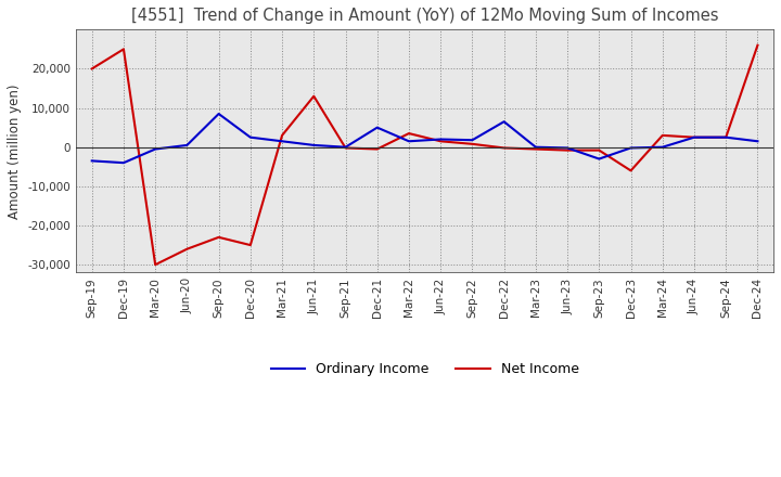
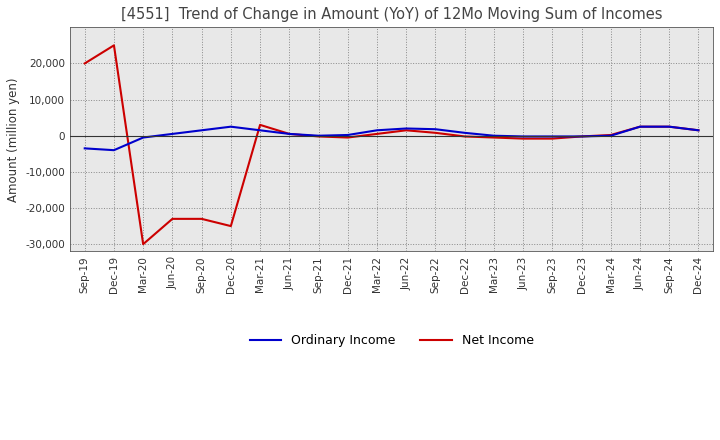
Net Income/Jun-20: -26,000 -> -23,000
Ordinary Income/Sep-20: 8,500 -> 1,500
Net Income/Jun-21: 13,000 -> 500
Ordinary Income/Dec-21: 5,000 -> 200
Net Income/Mar-22: 3,500 -> 500
Ordinary Income/Dec-22: 6,500 -> 800
Ordinary Income/Sep-23: -3,000 -> -200
Net Income/Dec-23: -6,000 -> -200
Net Income/Mar-24: 3,000 -> 200
Net Income/Dec-24: 26,000 -> 1,500
